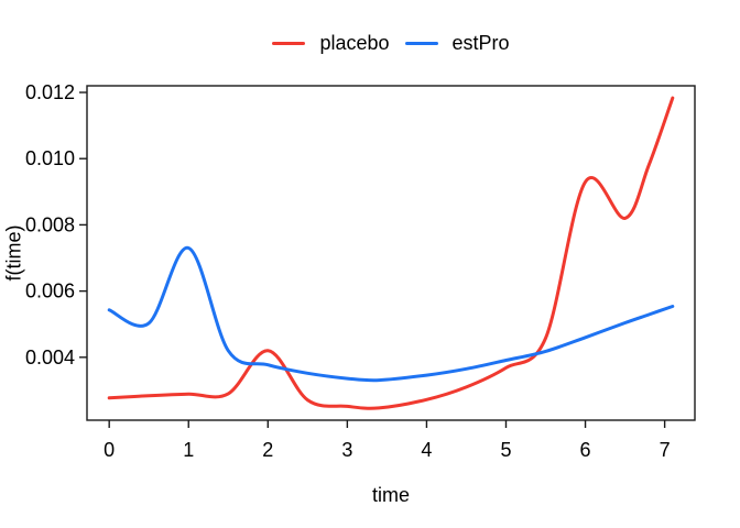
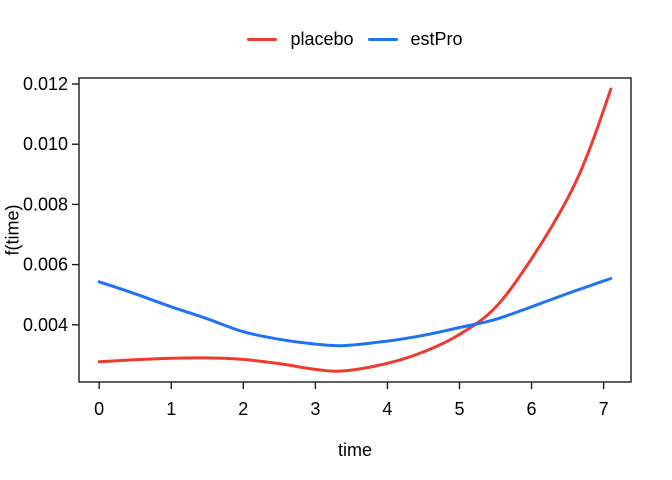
estPro/1: 0.0073 -> 0.0046
placebo/2: 0.0042 -> 0.0029
placebo/6: 0.0093 -> 0.0062
